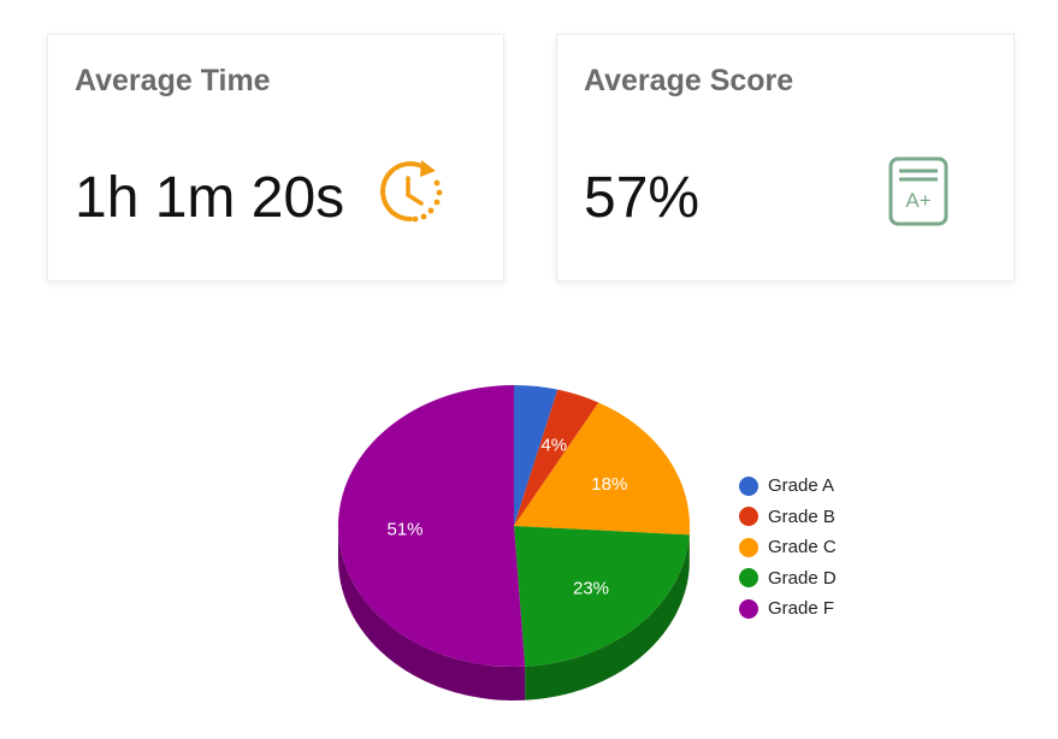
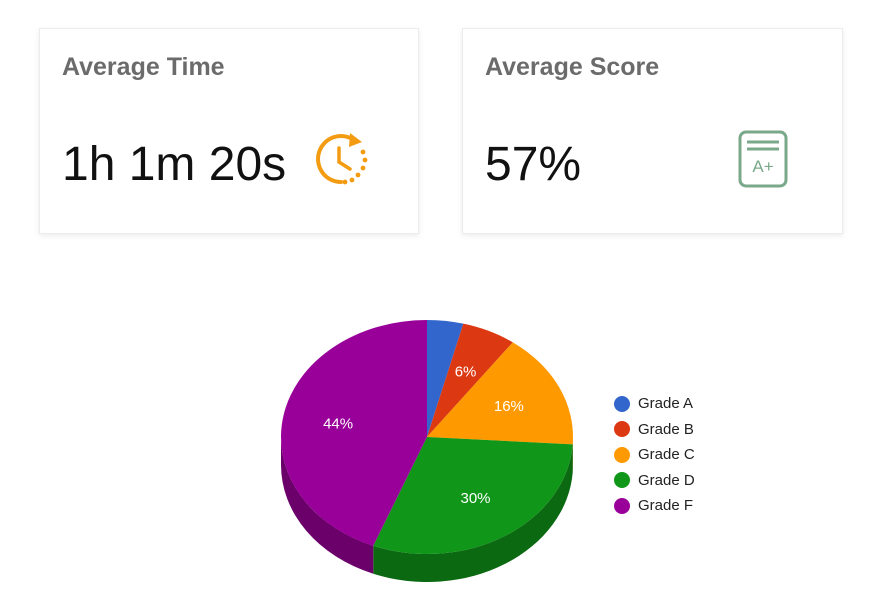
Grade B: 4% -> 6%
Grade C: 18% -> 16%
Grade D: 23% -> 30%
Grade F: 51% -> 44%
